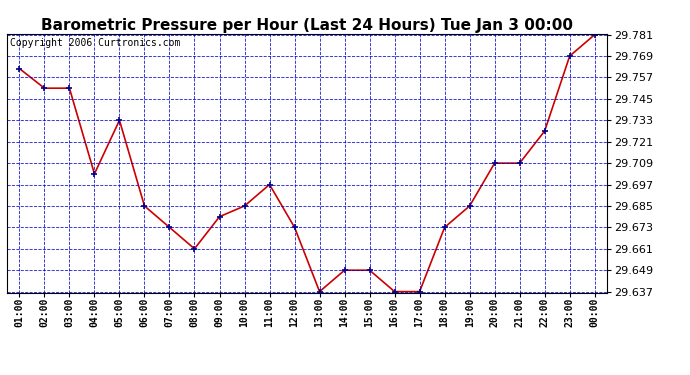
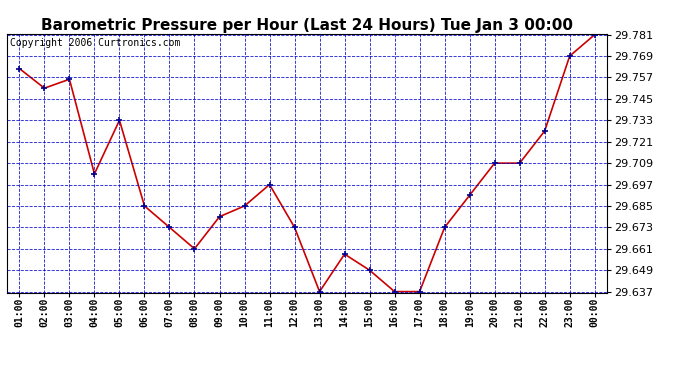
03:00: 29.751 -> 29.756
14:00: 29.649 -> 29.658
19:00: 29.685 -> 29.691
